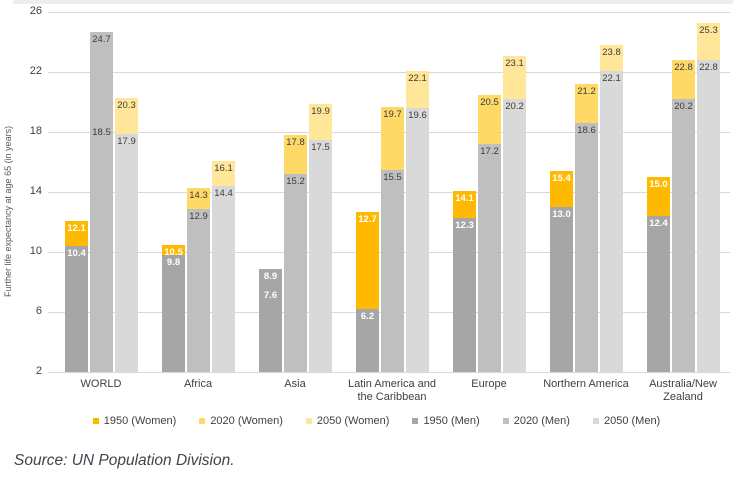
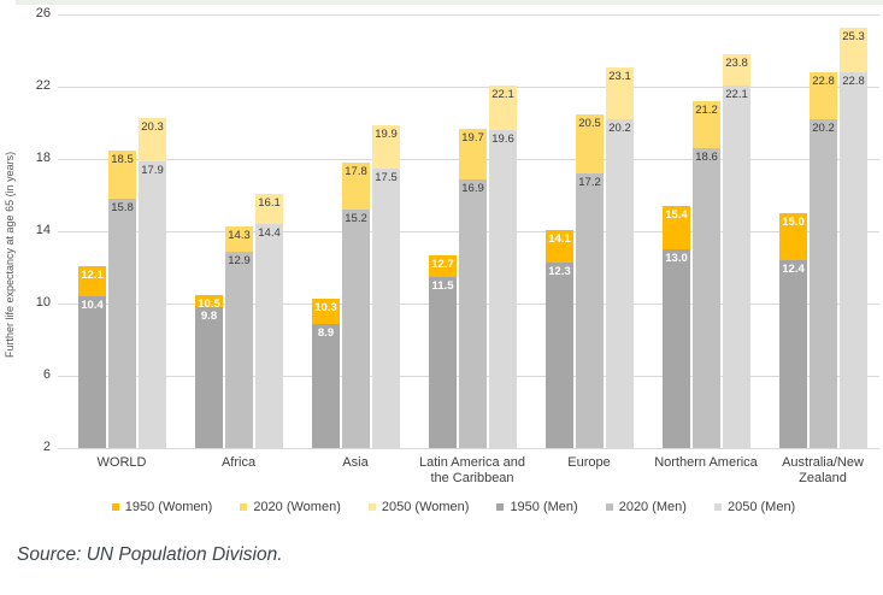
2020 (Men)/WORLD: 24.7 -> 15.8
1950 (Women)/Asia: 7.6 -> 10.3
1950 (Men)/Latin America and the Caribbean: 6.2 -> 11.5
2020 (Men)/Latin America and the Caribbean: 15.5 -> 16.9
